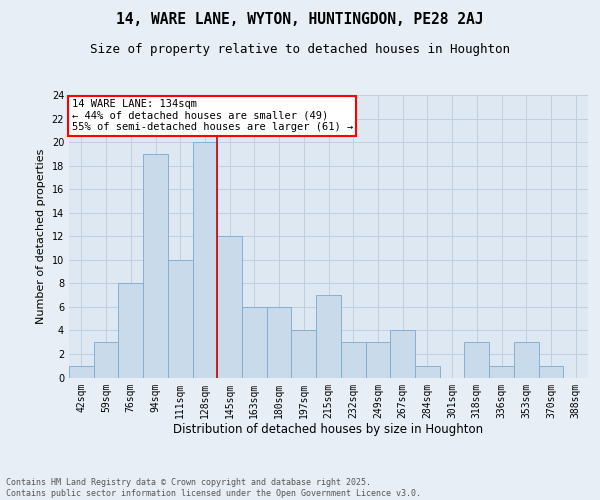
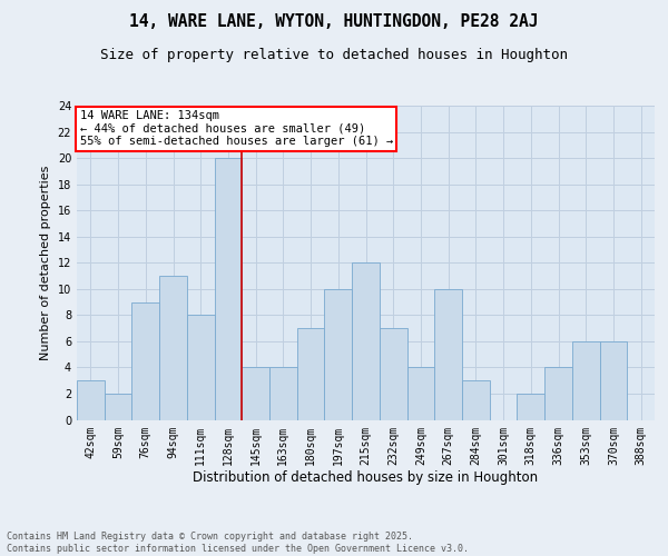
42sqm: 1 -> 3
59sqm: 3 -> 2
76sqm: 8 -> 9
94sqm: 19 -> 11
111sqm: 10 -> 8
145sqm: 12 -> 4
163sqm: 6 -> 4
180sqm: 6 -> 7
197sqm: 4 -> 10
215sqm: 7 -> 12
232sqm: 3 -> 7
249sqm: 3 -> 4
267sqm: 4 -> 10
284sqm: 1 -> 3
318sqm: 3 -> 2
336sqm: 1 -> 4
353sqm: 3 -> 6
370sqm: 1 -> 6
